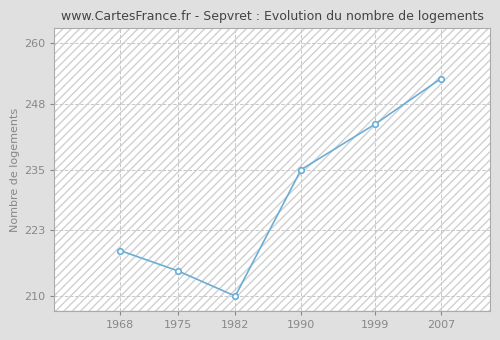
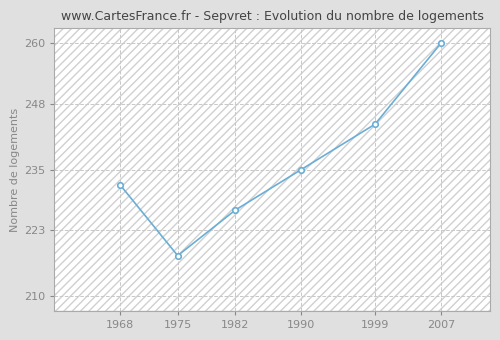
1968: 219 -> 232
1975: 215 -> 218
1982: 210 -> 227
2007: 253 -> 260
